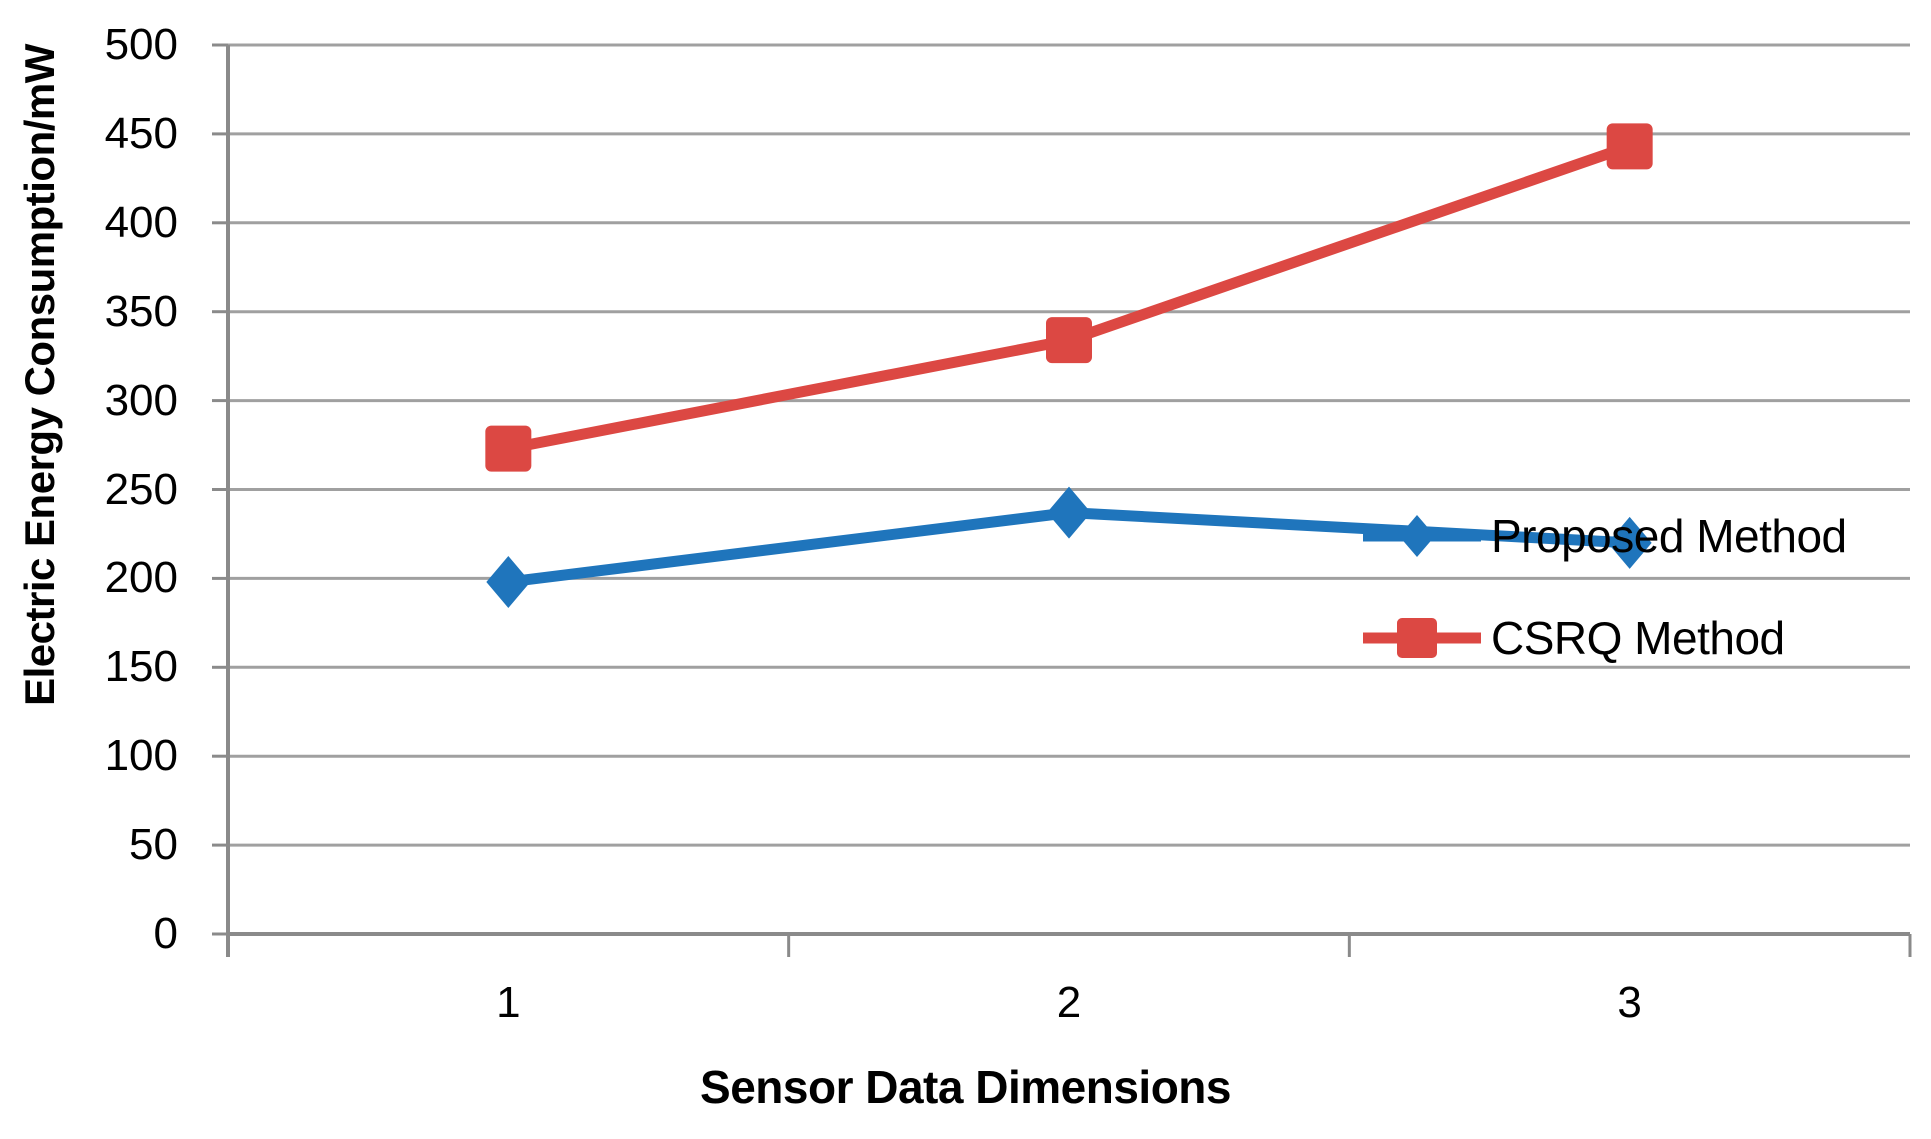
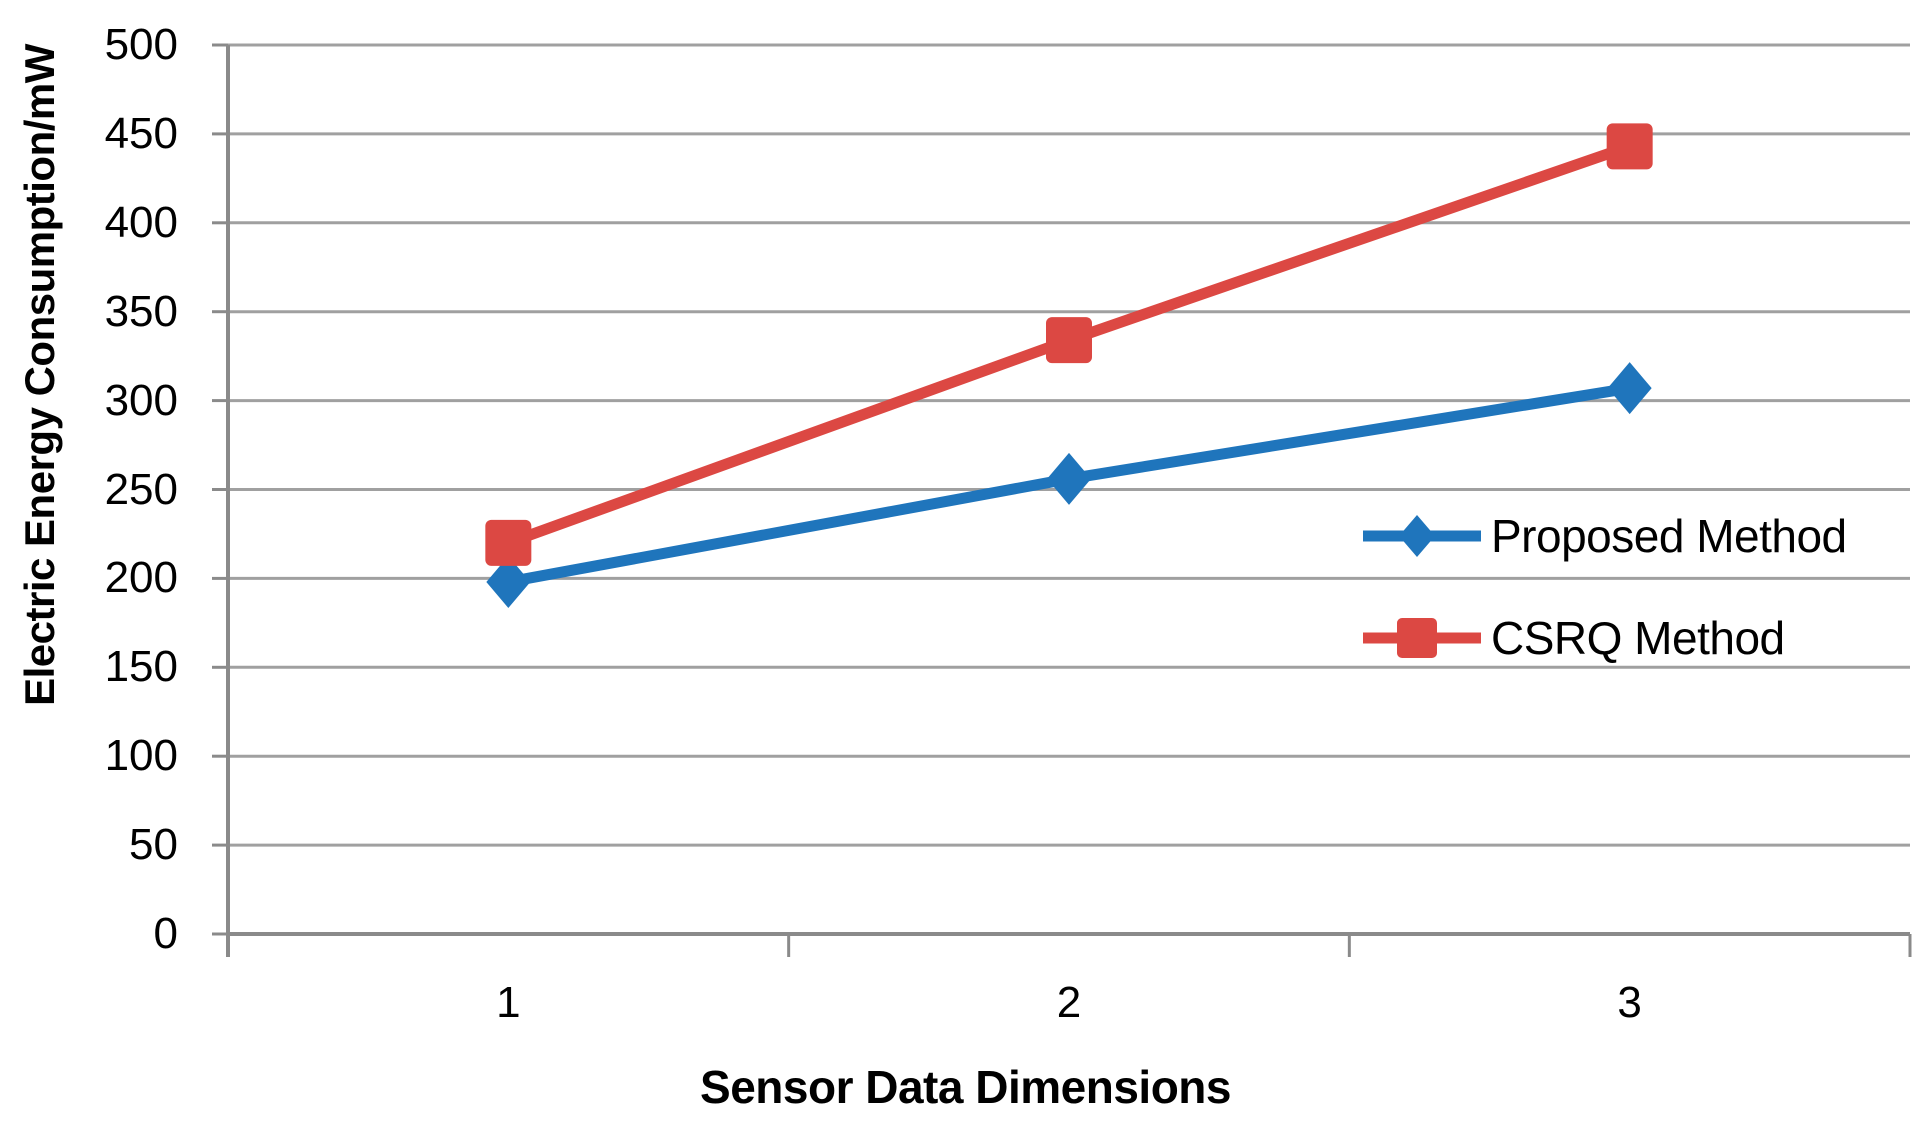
CSRQ Method/1: 273 -> 220
Proposed Method/2: 237 -> 256
Proposed Method/3: 220 -> 307
